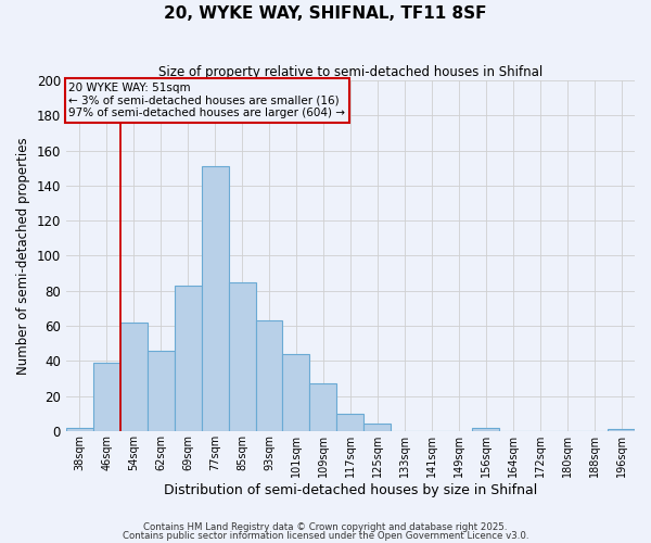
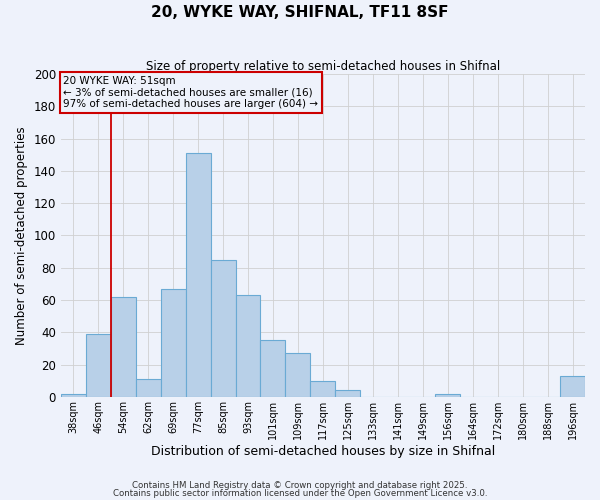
62sqm: 46 -> 11
69sqm: 83 -> 67
101sqm: 44 -> 35
196sqm: 1 -> 13
